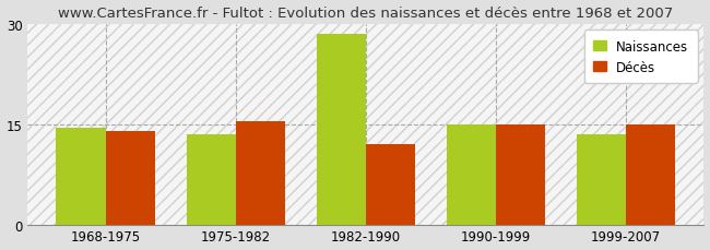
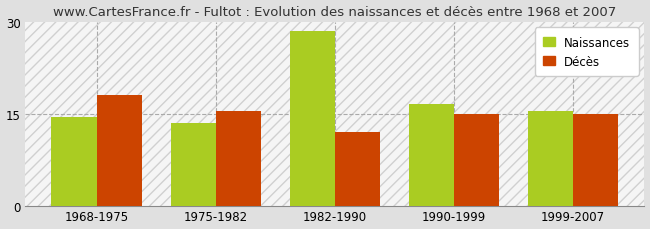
Décès/1968-1975: 14.0 -> 18.0
Naissances/1990-1999: 15.0 -> 16.6
Naissances/1999-2007: 13.5 -> 15.4
